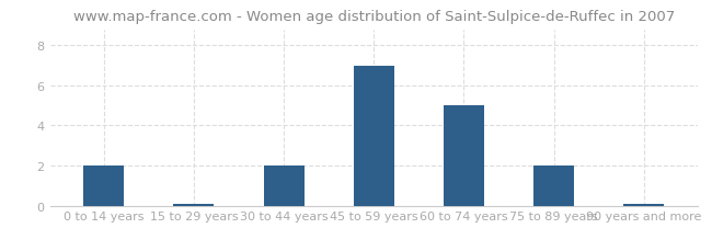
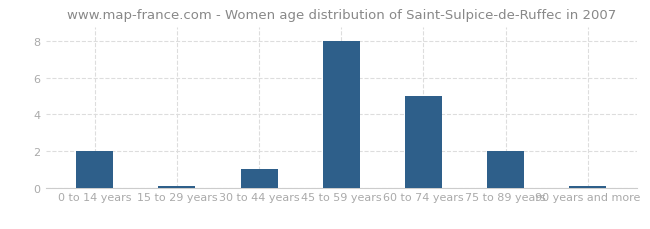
30 to 44 years: 2.0 -> 1.0
45 to 59 years: 7.0 -> 8.0
